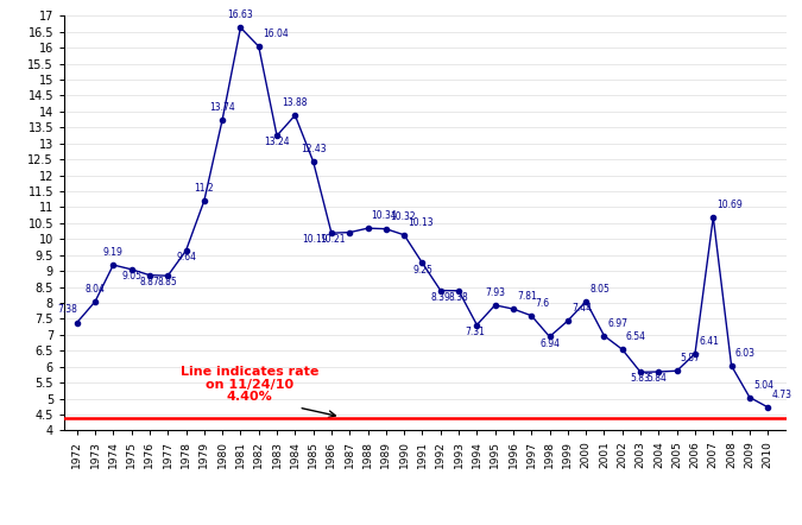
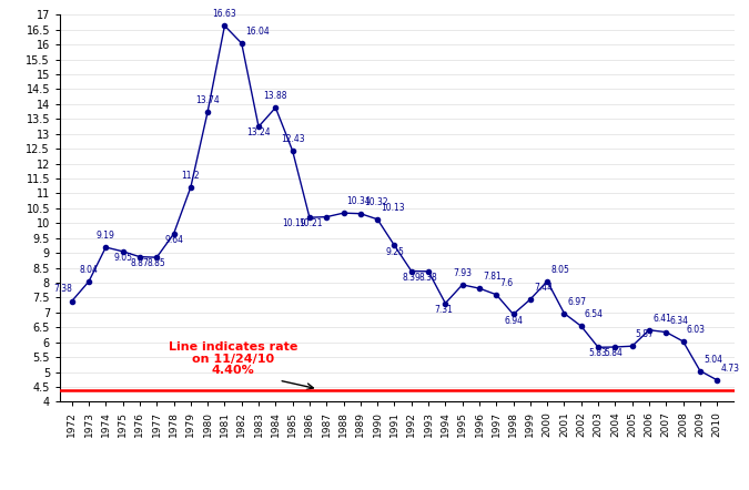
2007: 10.69 -> 6.34
